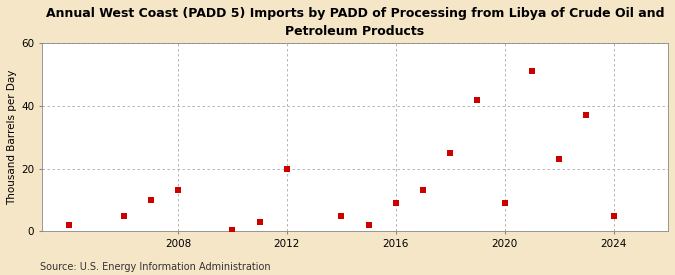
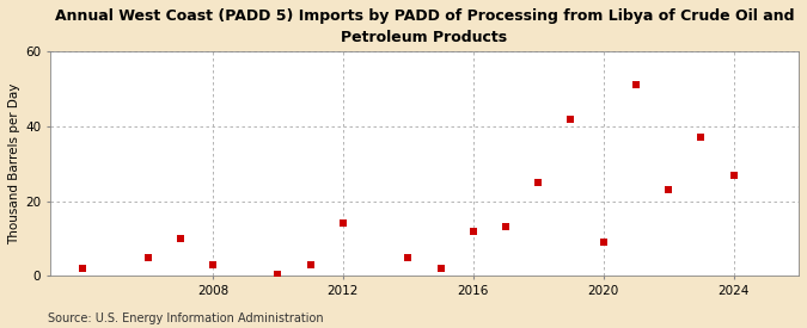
2008: 13.0 -> 3.0
2012: 20.0 -> 14.0
2016: 9.0 -> 12.0
2024: 5.0 -> 27.0
